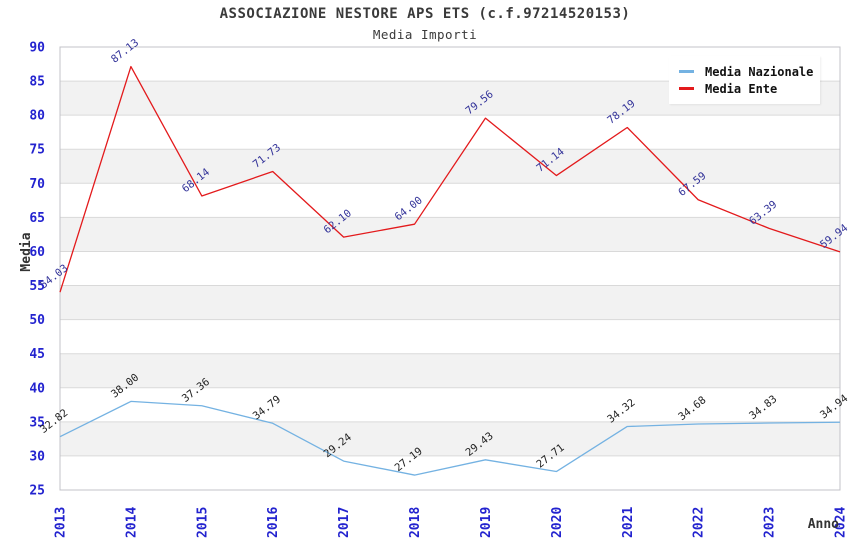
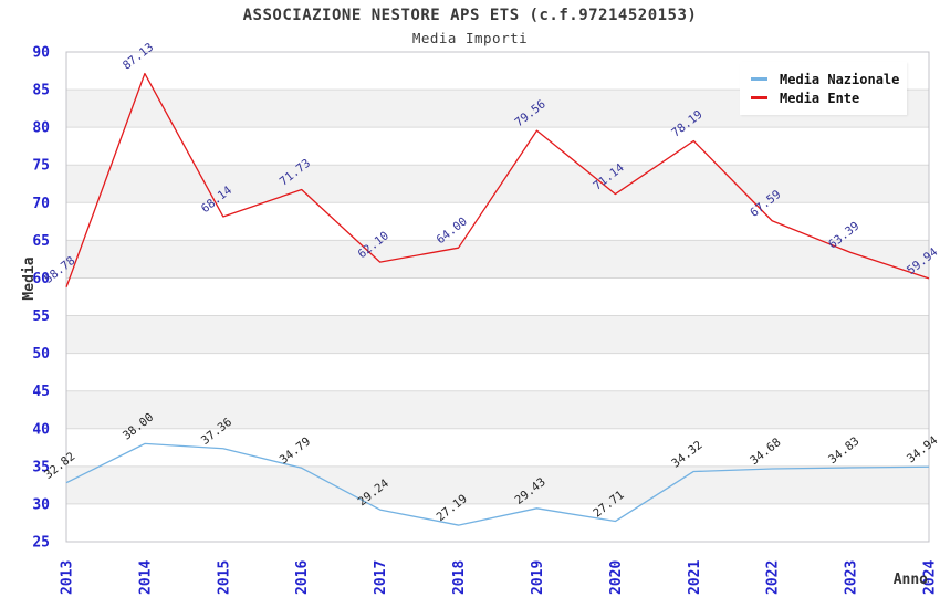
Media Ente/2013: 54.03 -> 58.78
